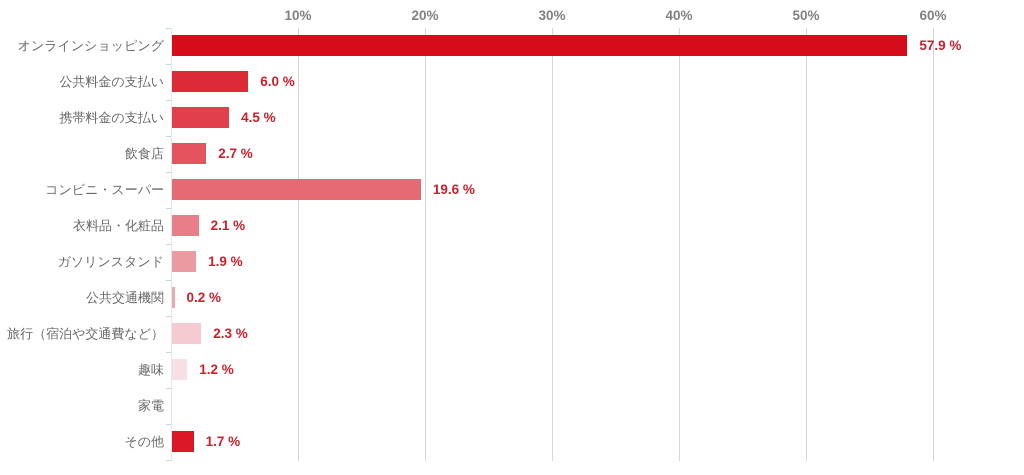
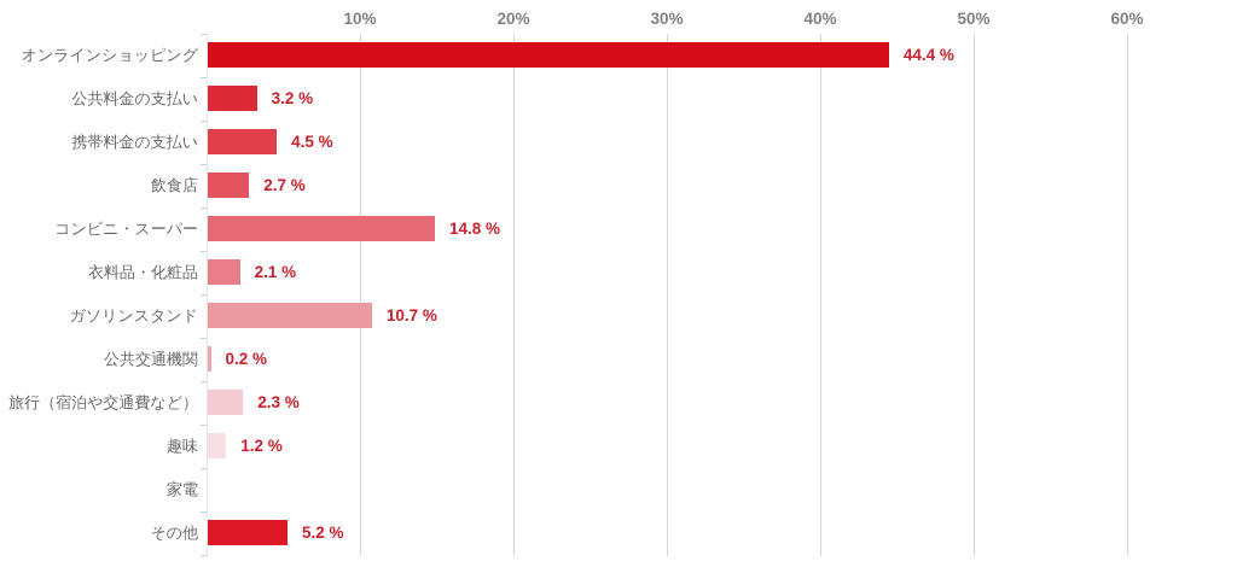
オンラインショッピング: 57.9 -> 44.4
公共料金の支払い: 6.0 -> 3.2
コンビニ・スーパー: 19.6 -> 14.8
ガソリンスタンド: 1.9 -> 10.7
その他: 1.7 -> 5.2
